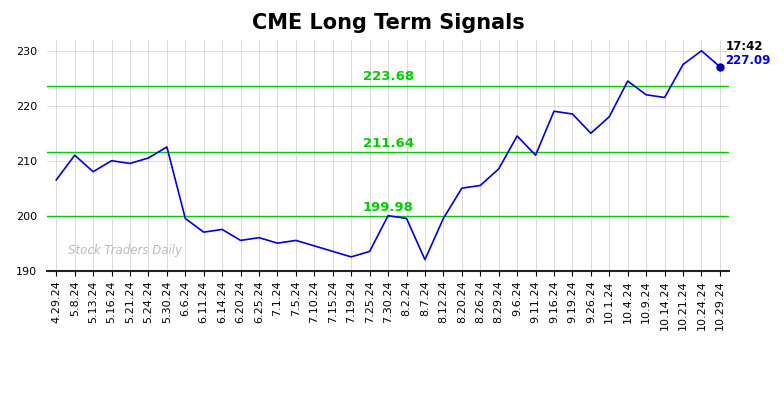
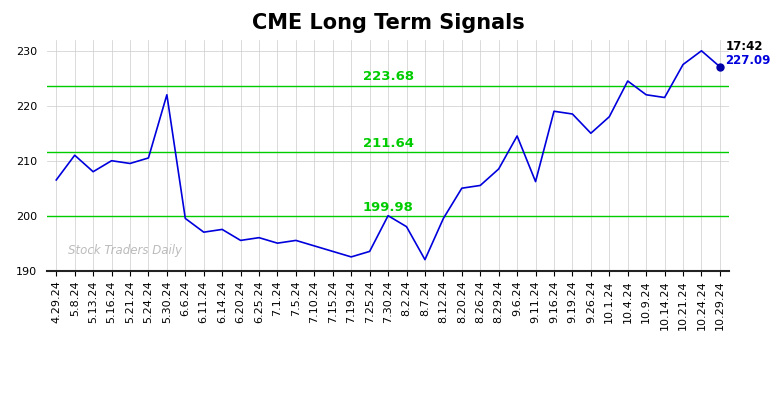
5.30.24: 212.5 -> 222.0
8.2.24: 199.5 -> 198.0
9.11.24: 211.0 -> 206.2
